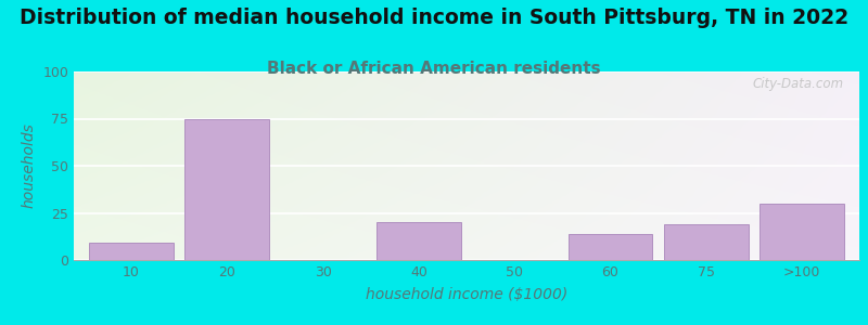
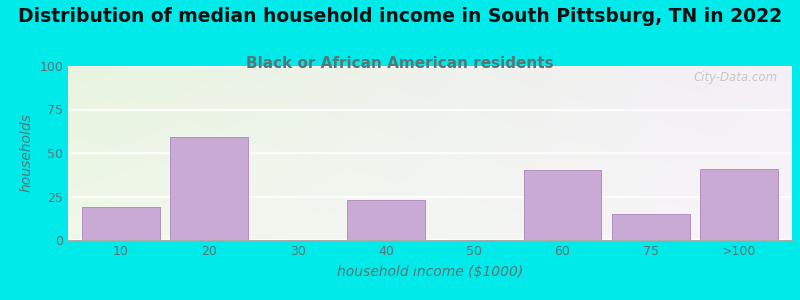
10: 9 -> 19
20: 75 -> 59
40: 20 -> 23
60: 14 -> 40
75: 19 -> 15
>100: 30 -> 41
